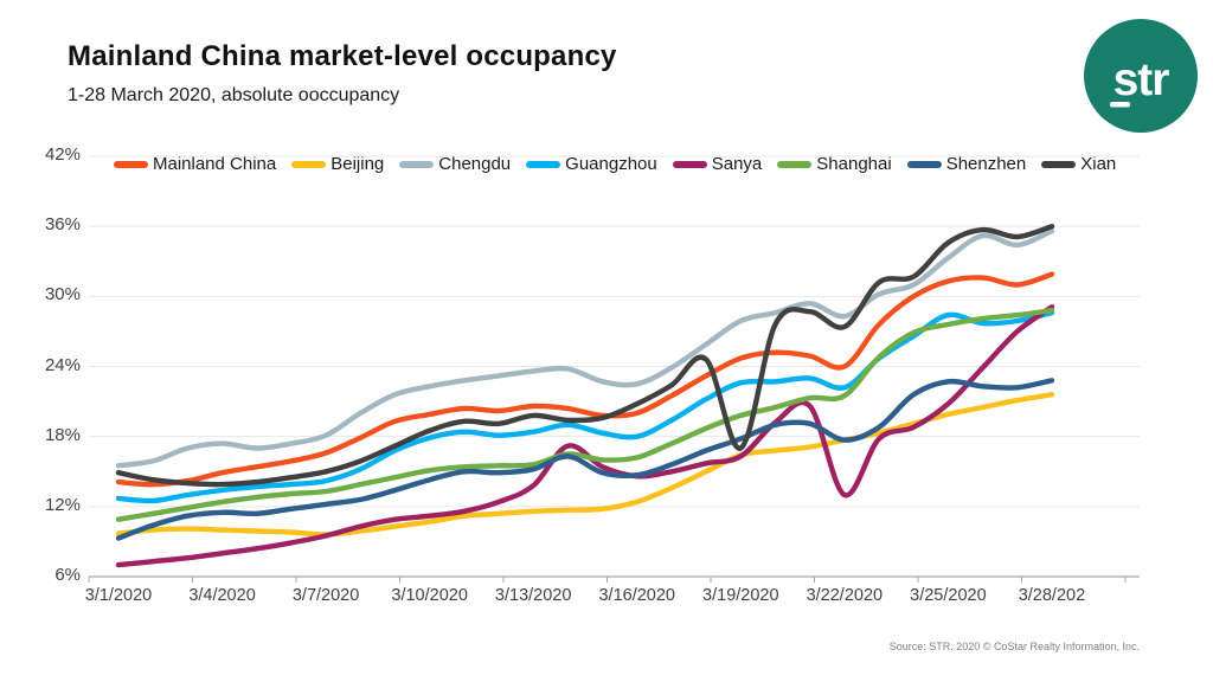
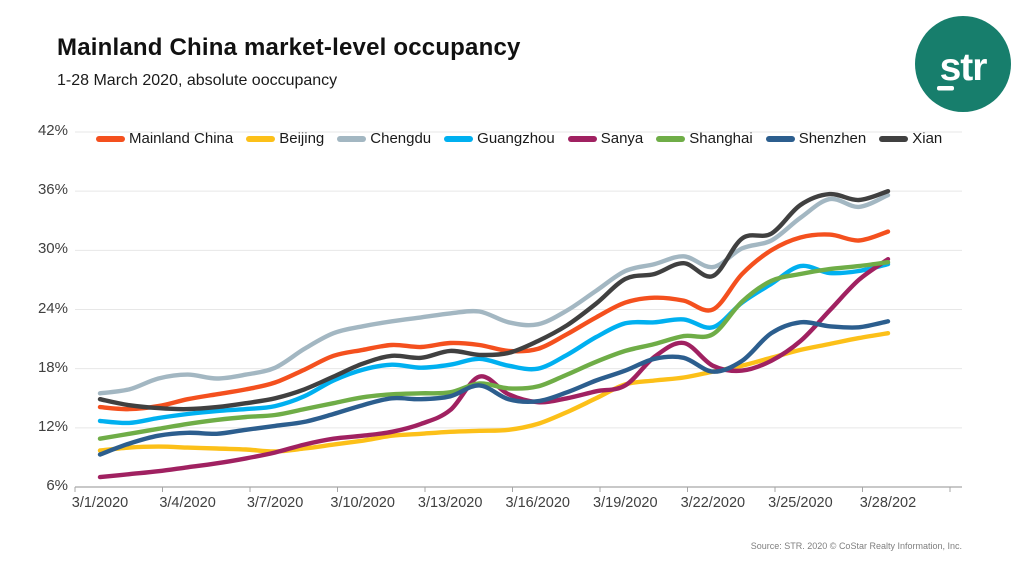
Xian/3/19/2020: 17% -> 27%
Sanya/3/22/2020: 13% -> 18%
